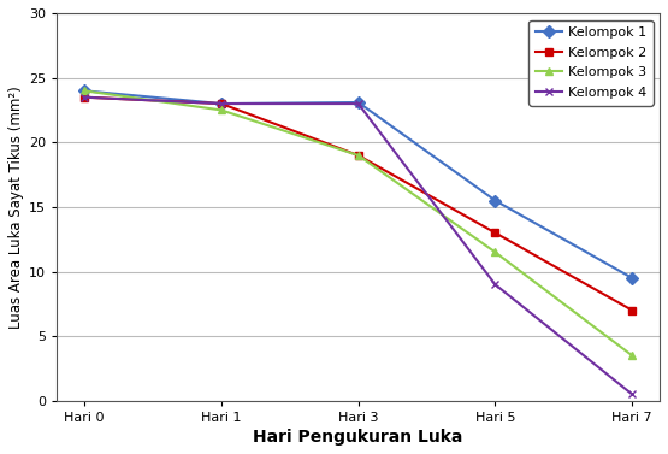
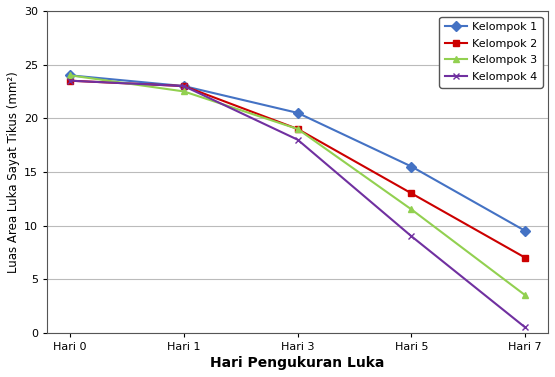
Kelompok 1/Hari 3: 23.1 -> 20.5
Kelompok 4/Hari 3: 23.0 -> 18.0
